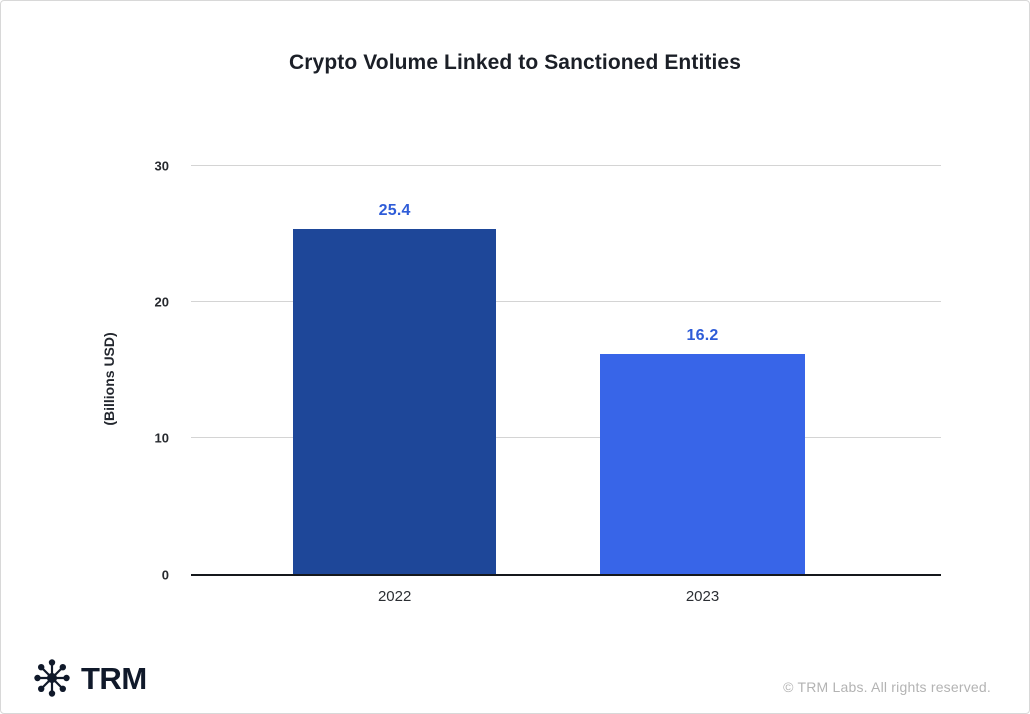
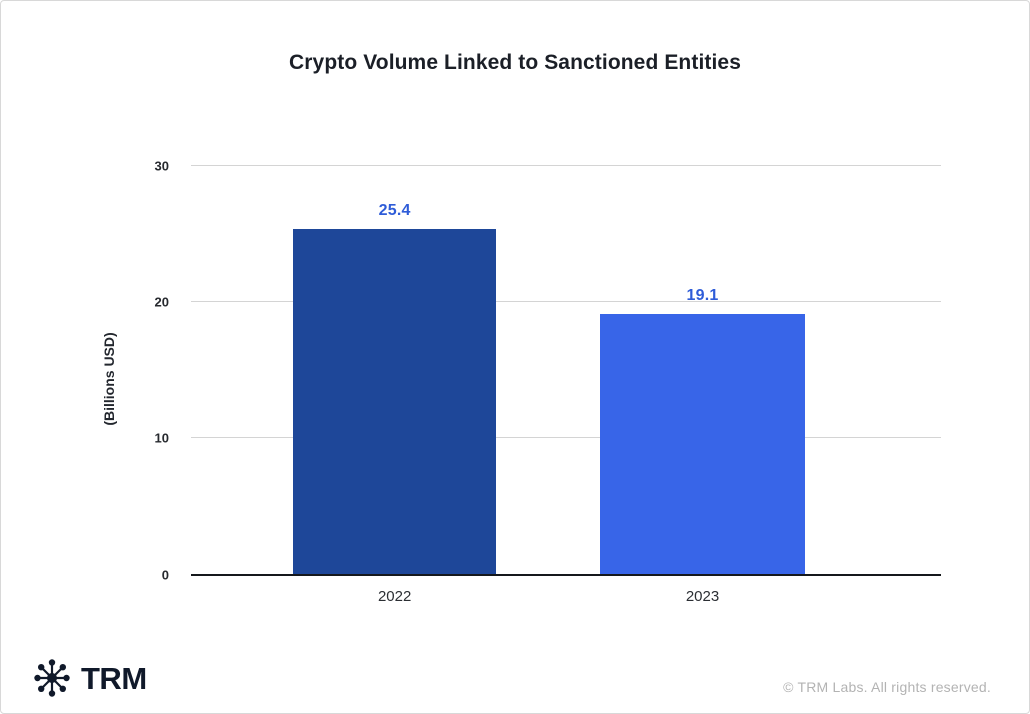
2023: 16.2 -> 19.1
